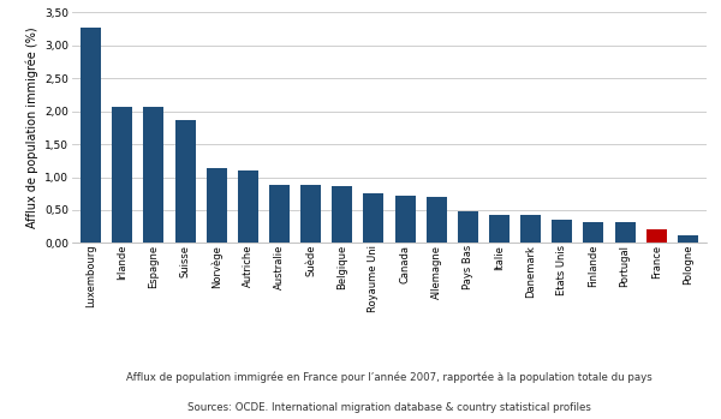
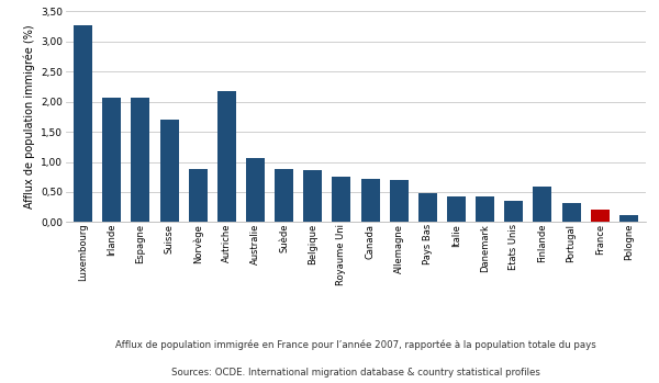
Suisse: 1,86 -> 1,70
Norvège: 1,14 -> 0,88
Autriche: 1,10 -> 2,18
Australie: 0,89 -> 1,06
Finlande: 0,32 -> 0,60
